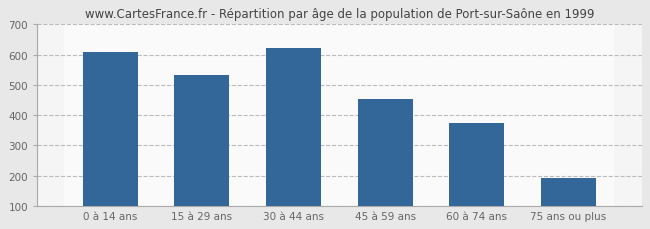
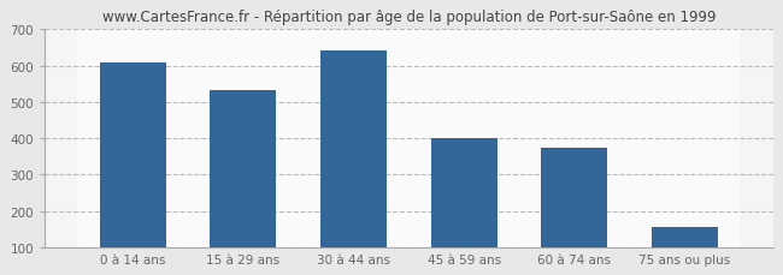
30 à 44 ans: 621 -> 640
45 à 59 ans: 452 -> 400
75 ans ou plus: 191 -> 155
